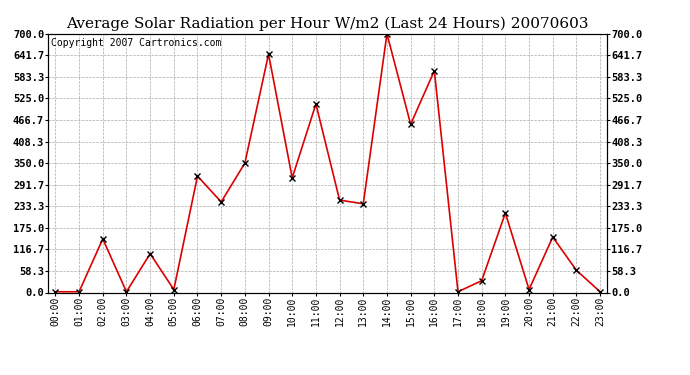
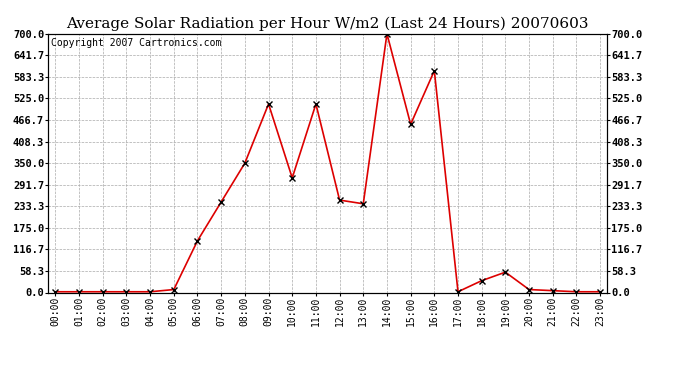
02:00: 145 -> 2
04:00: 105 -> 2
06:00: 315 -> 140
09:00: 645 -> 510
19:00: 215 -> 55
21:00: 150 -> 5
22:00: 60 -> 2
